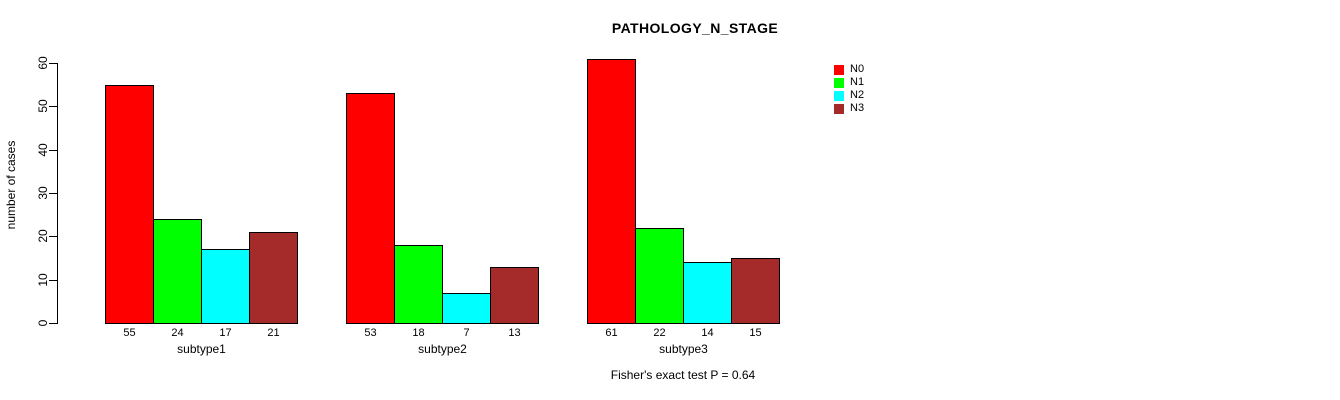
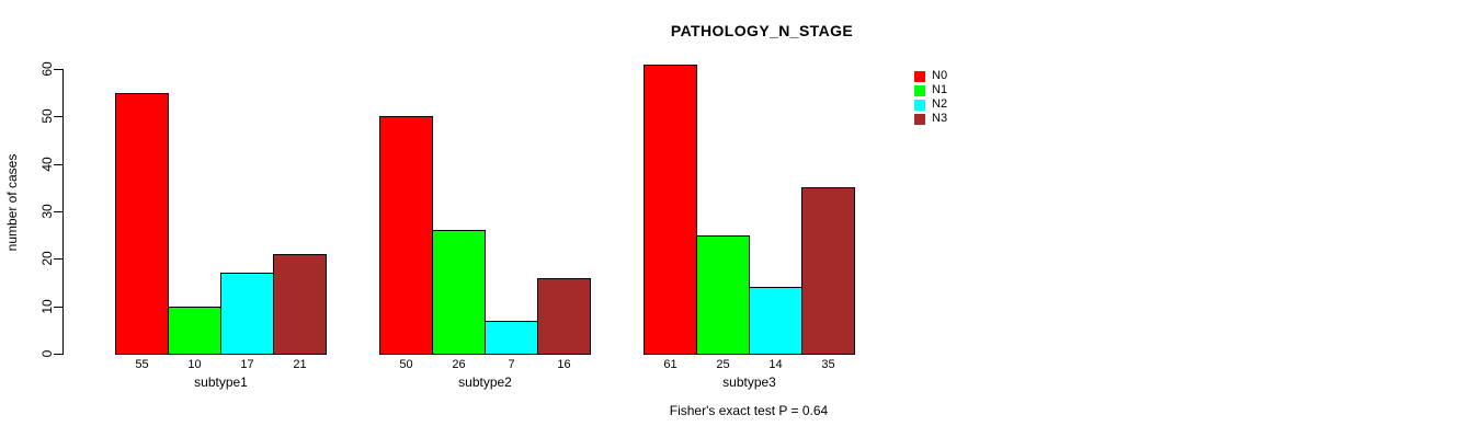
N1/subtype1: 24 -> 10
N0/subtype2: 53 -> 50
N1/subtype2: 18 -> 26
N3/subtype2: 13 -> 16
N1/subtype3: 22 -> 25
N3/subtype3: 15 -> 35
